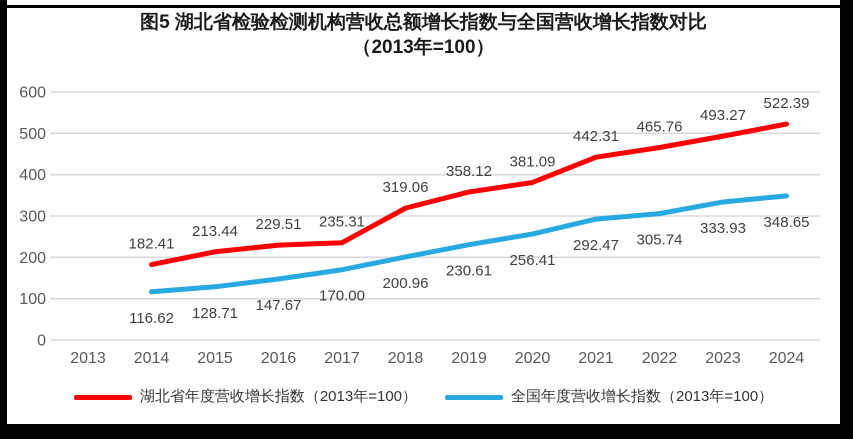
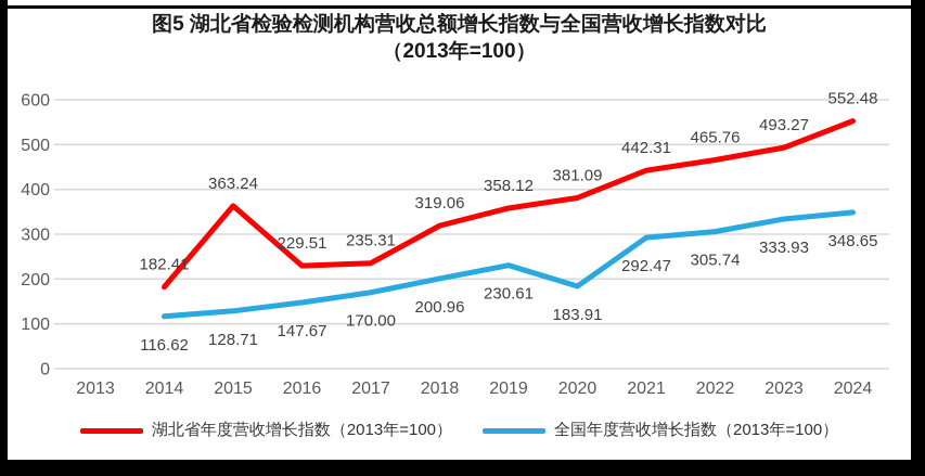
湖北省年度营收增长指数（2013年=100）/2015: 213.44 -> 363.24
全国年度营收增长指数（2013年=100）/2020: 256.41 -> 183.91
湖北省年度营收增长指数（2013年=100）/2024: 522.39 -> 552.48
